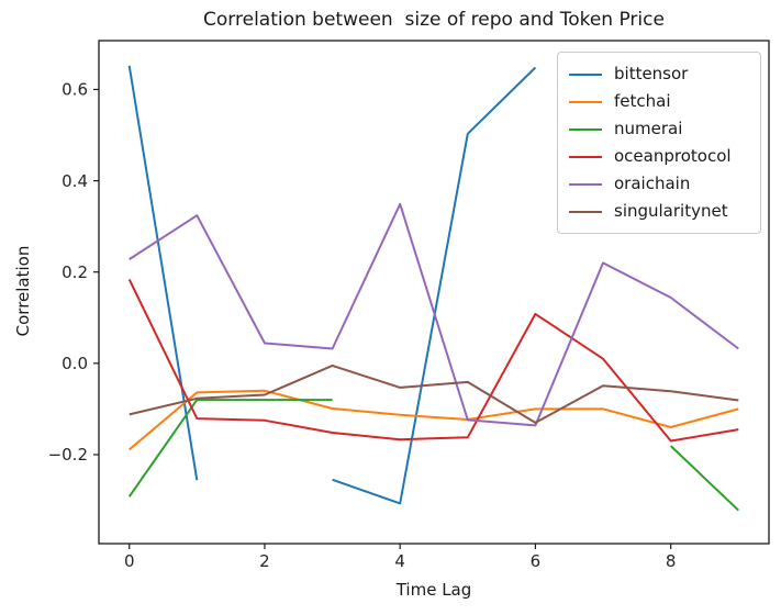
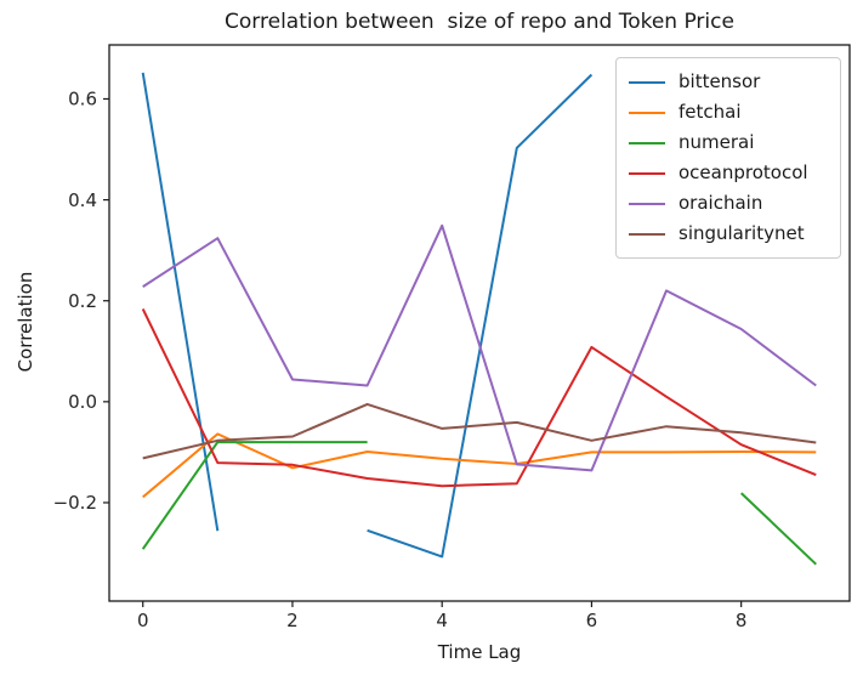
fetchai/2: -0.06 -> -0.13
singularitynet/6: -0.13 -> -0.08
fetchai/8: -0.14 -> -0.10
oceanprotocol/8: -0.17 -> -0.09
